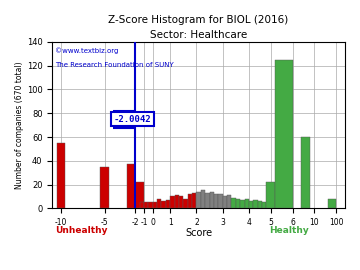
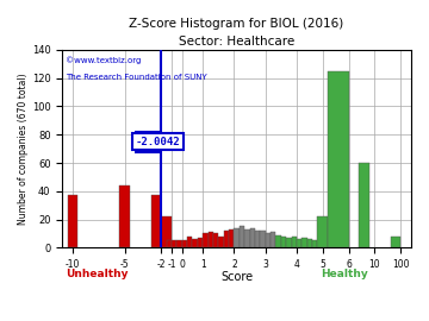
-10: 55 -> 37
-5: 35 -> 44
